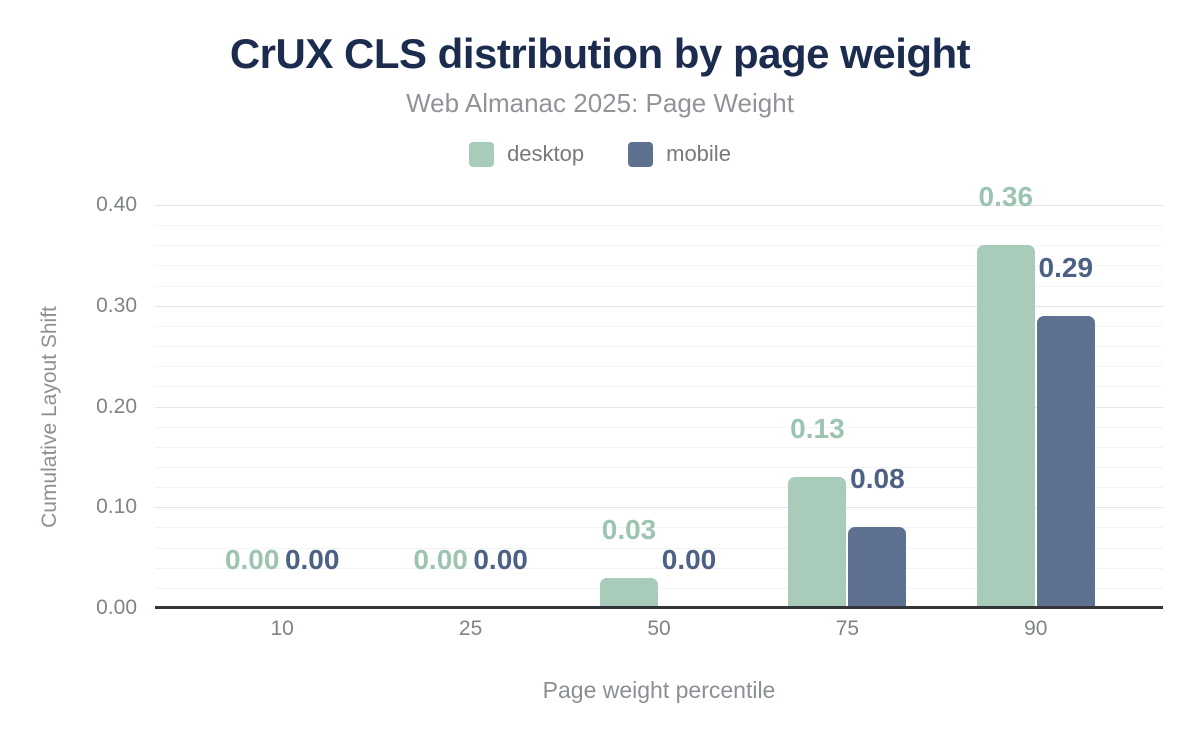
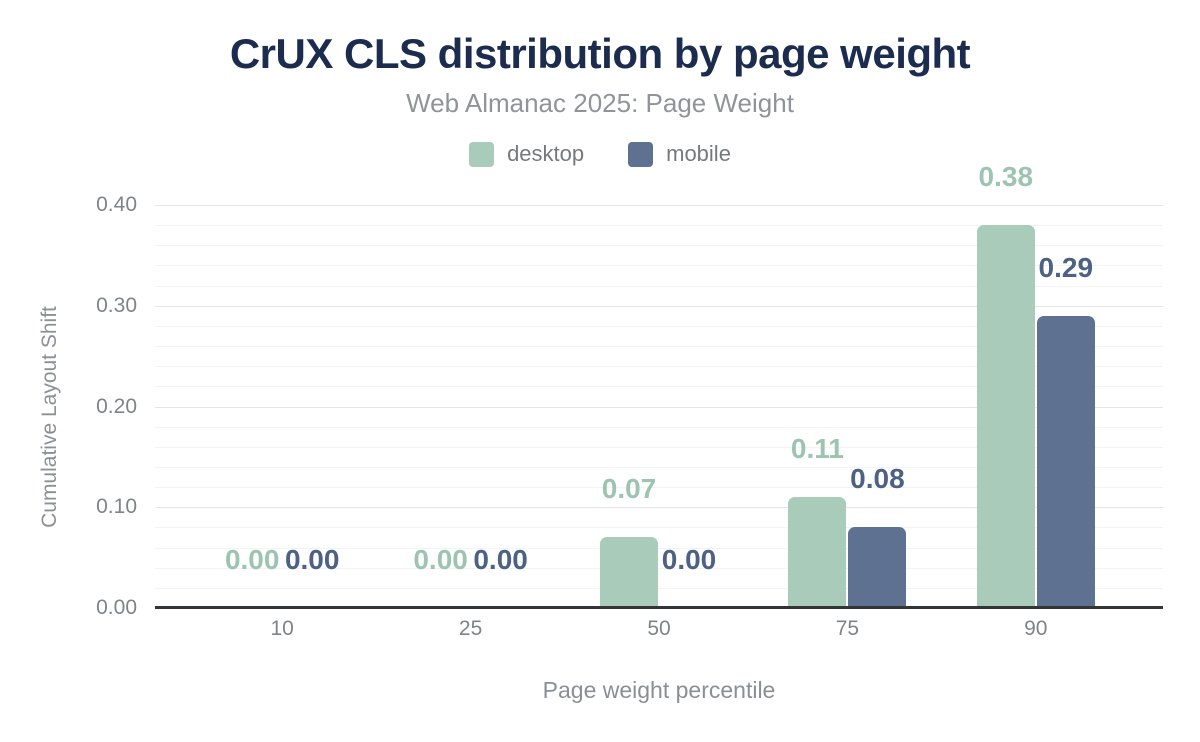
desktop/50: 0.03 -> 0.07
desktop/75: 0.13 -> 0.11
desktop/90: 0.36 -> 0.38
